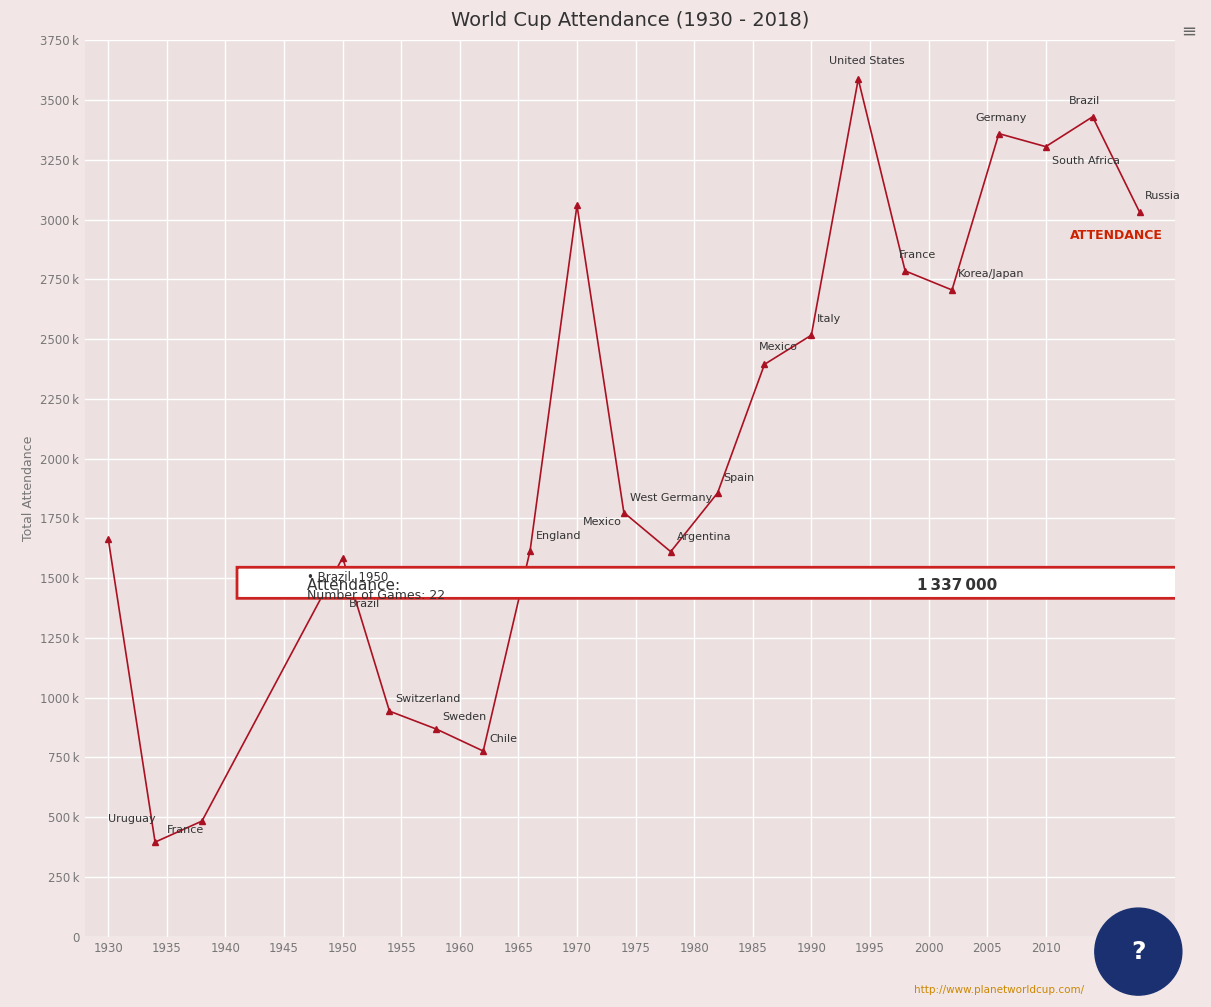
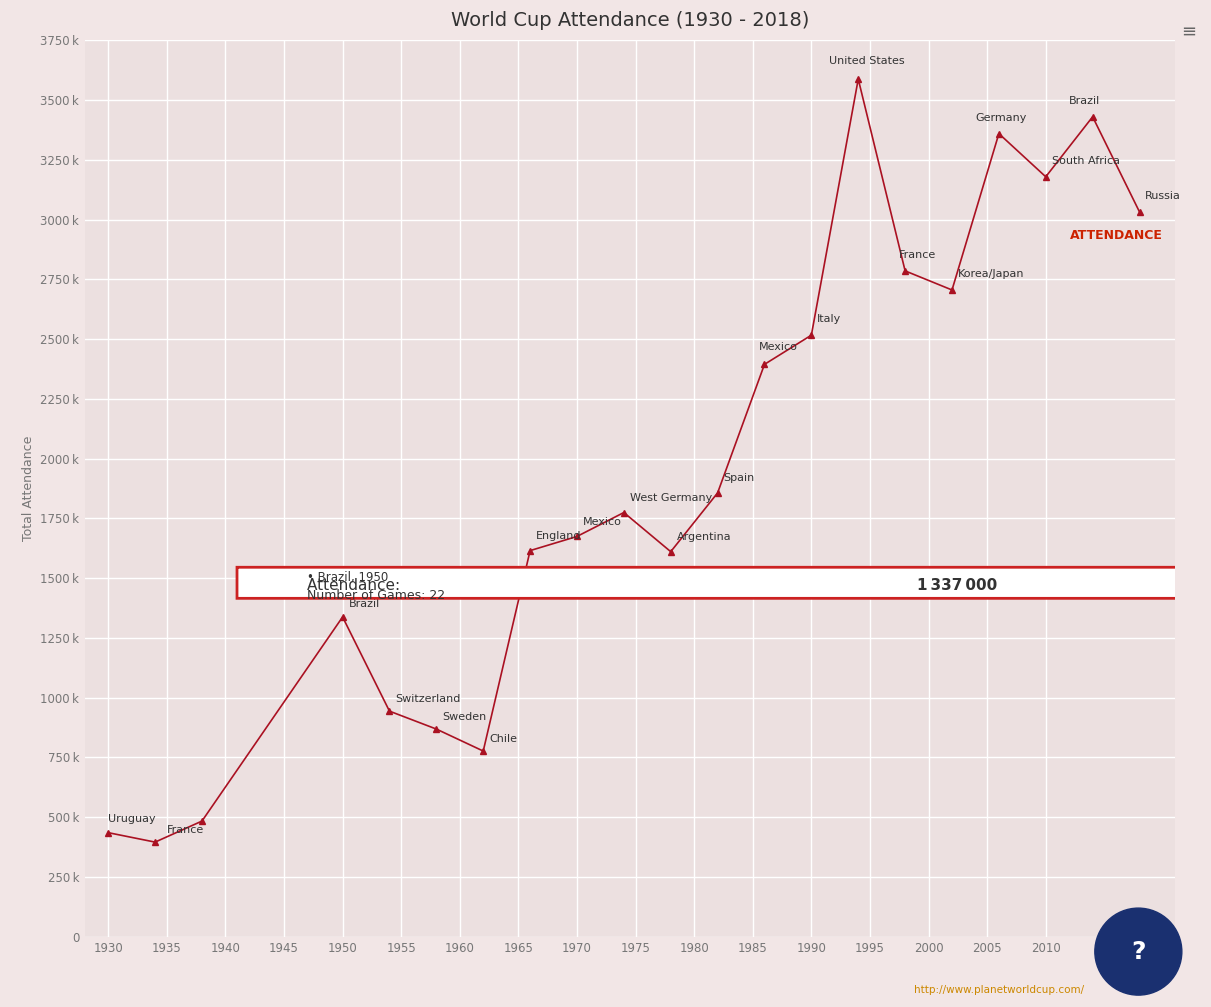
1930: 1665 k -> 434 k
1950: 1585 k -> 1337 k
1970: 3060 k -> 1674 k
2010: 3305 k -> 3179 k
